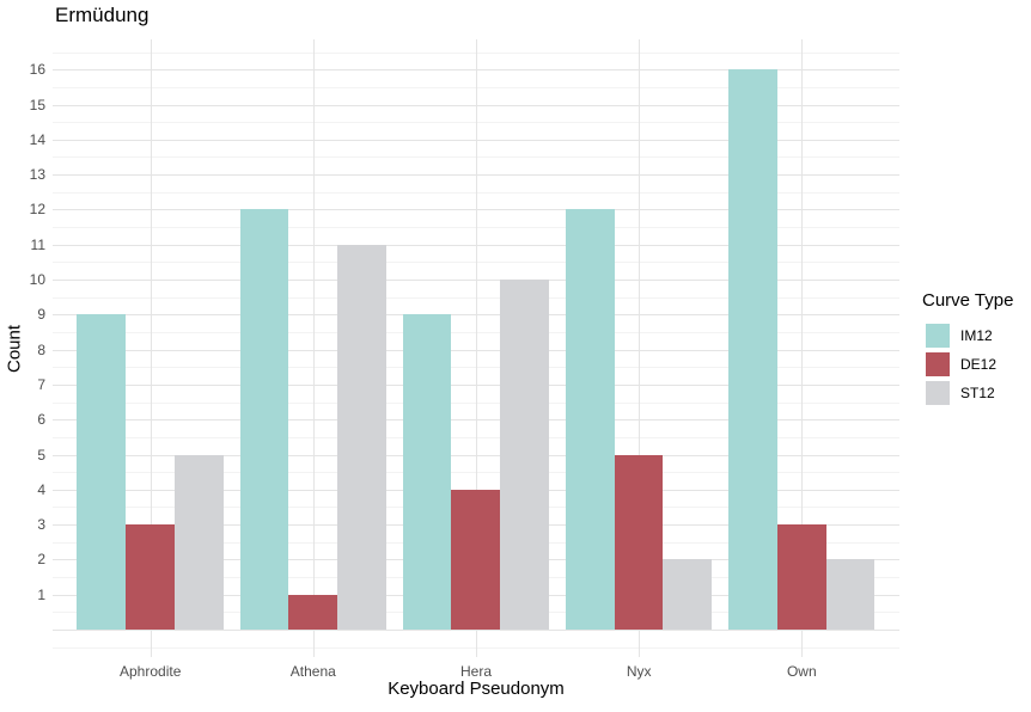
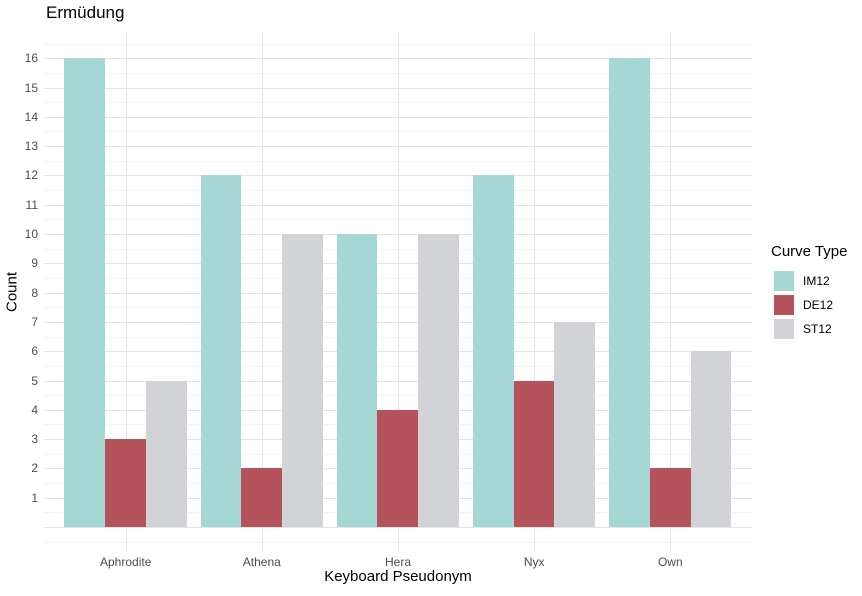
IM12/Aphrodite: 9 -> 16
DE12/Athena: 1 -> 2
ST12/Athena: 11 -> 10
IM12/Hera: 9 -> 10
ST12/Nyx: 2 -> 7
DE12/Own: 3 -> 2
ST12/Own: 2 -> 6
